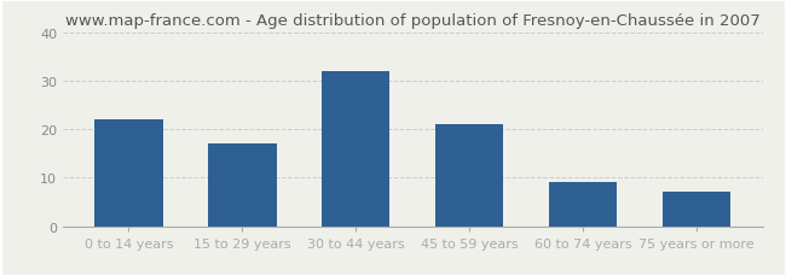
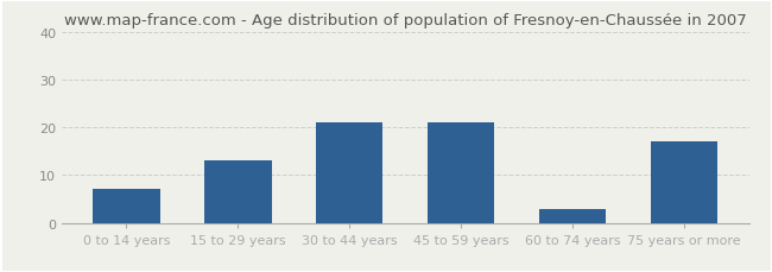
0 to 14 years: 22 -> 7
15 to 29 years: 17 -> 13
30 to 44 years: 32 -> 21
60 to 74 years: 9 -> 3
75 years or more: 7 -> 17
